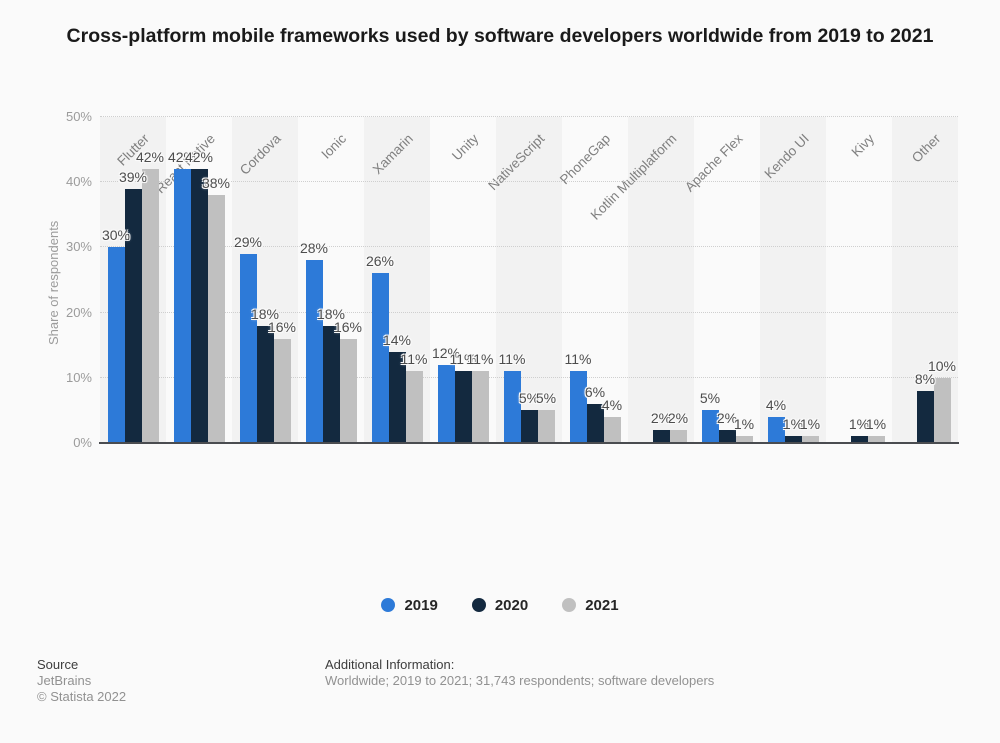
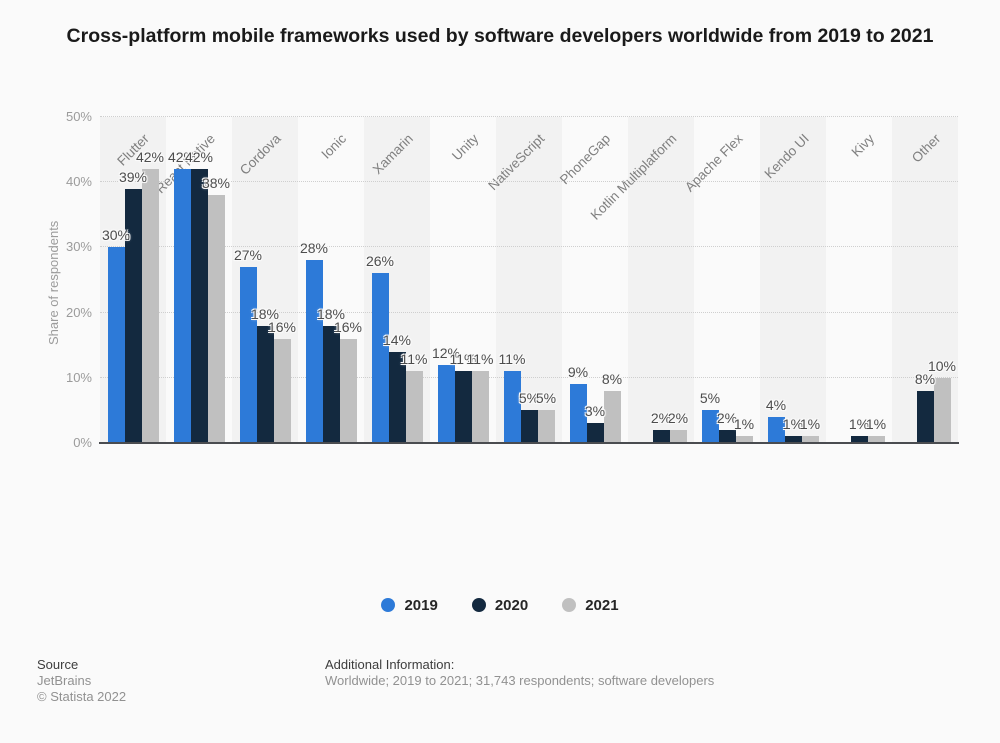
2019/Cordova: 29% -> 27%
2019/PhoneGap: 11% -> 9%
2020/PhoneGap: 6% -> 3%
2021/PhoneGap: 4% -> 8%
